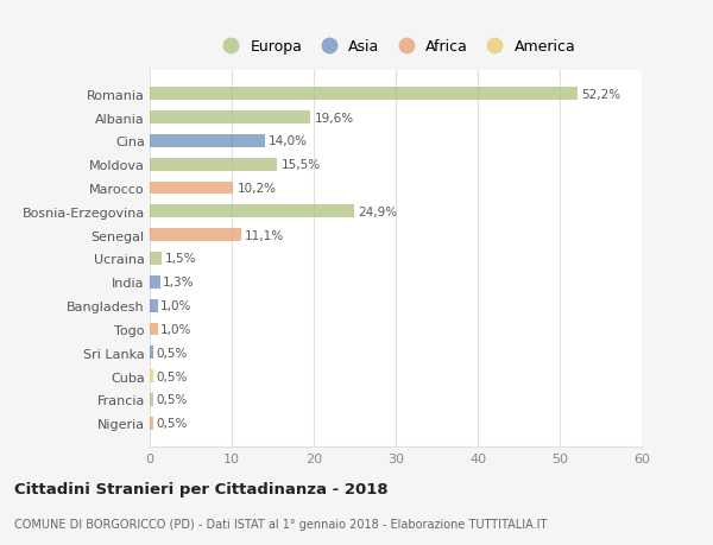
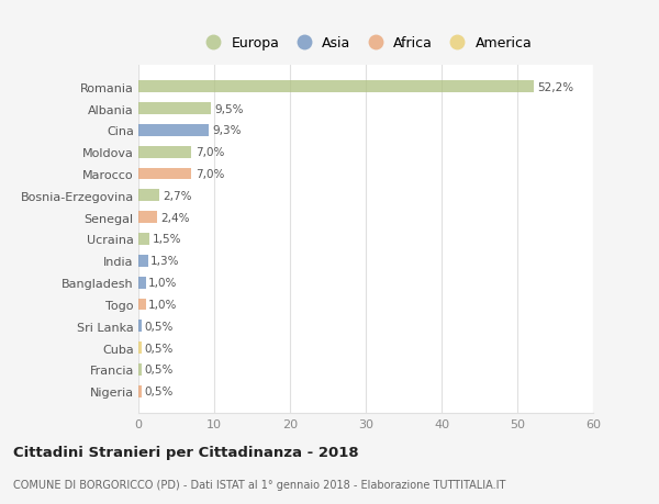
Albania: 19,6% -> 9,5%
Cina: 14,0% -> 9,3%
Moldova: 15,5% -> 7,0%
Marocco: 10,2% -> 7,0%
Bosnia-Erzegovina: 24,9% -> 2,7%
Senegal: 11,1% -> 2,4%
